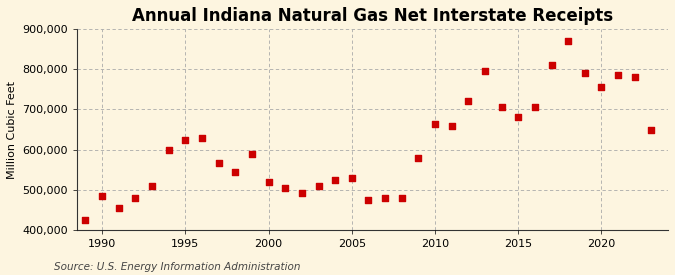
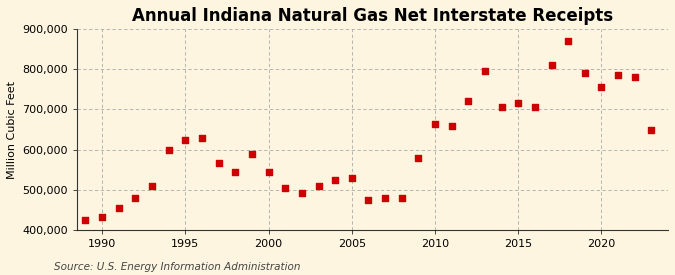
1990: 485,000 -> 432,000
2000: 520,000 -> 545,000
2015: 680,000 -> 715,000
